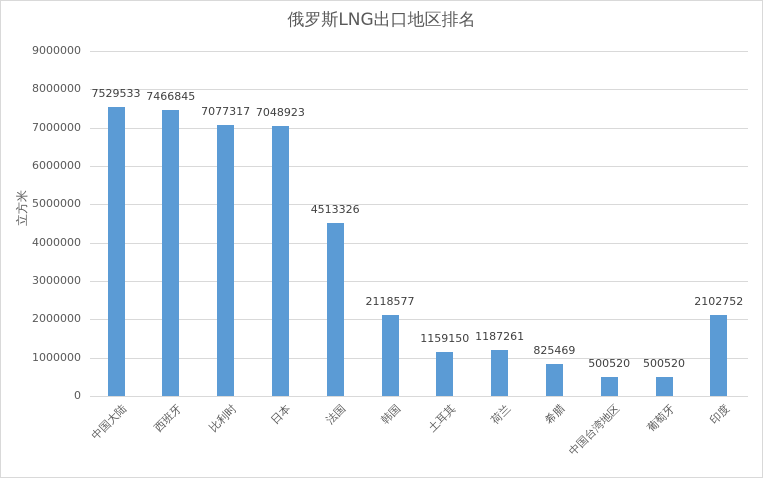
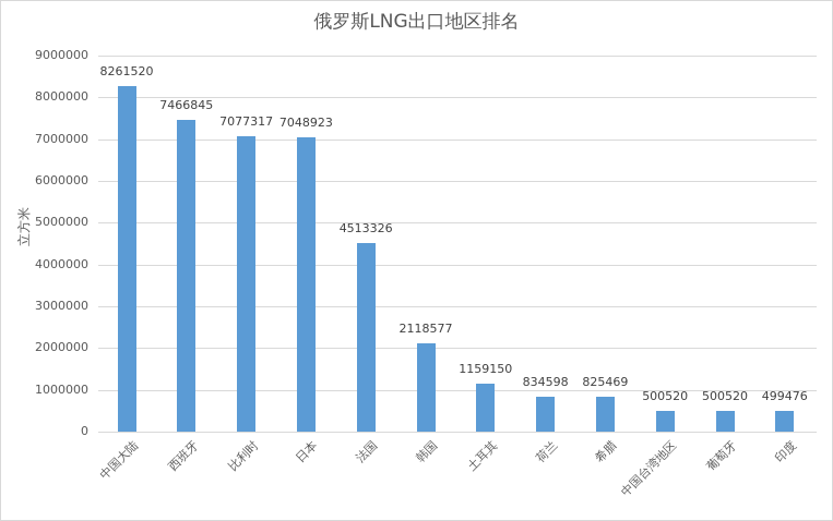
中国大陆: 7529533 -> 8261520
荷兰: 1187261 -> 834598
印度: 2102752 -> 499476
